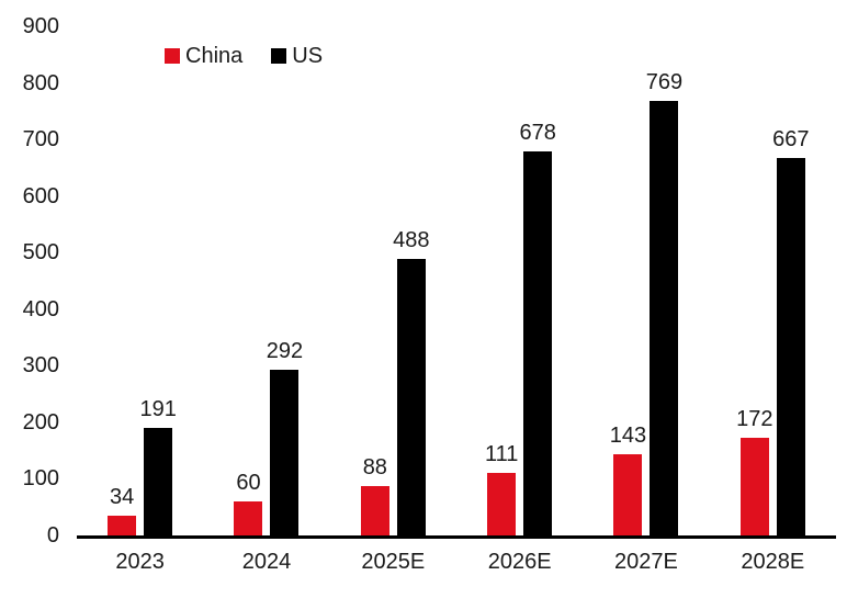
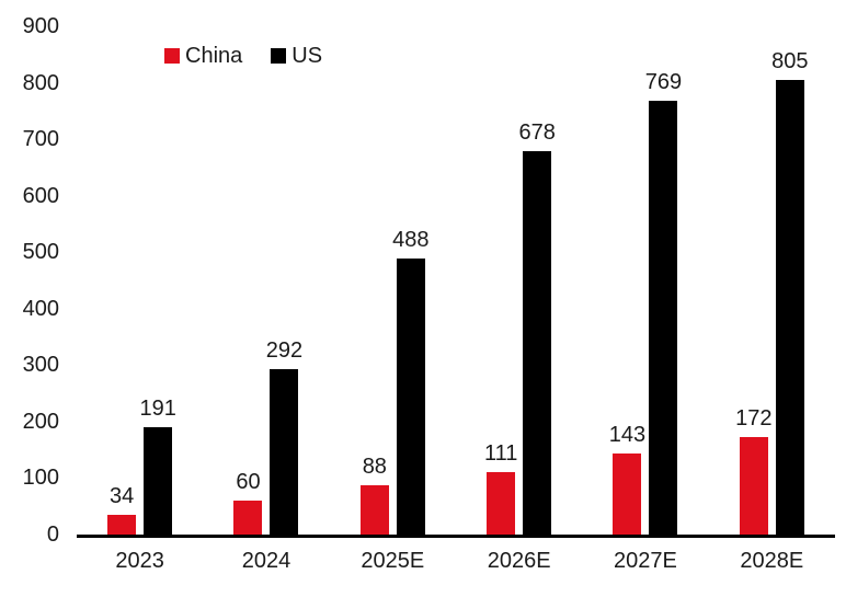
US/2028E: 667 -> 805
